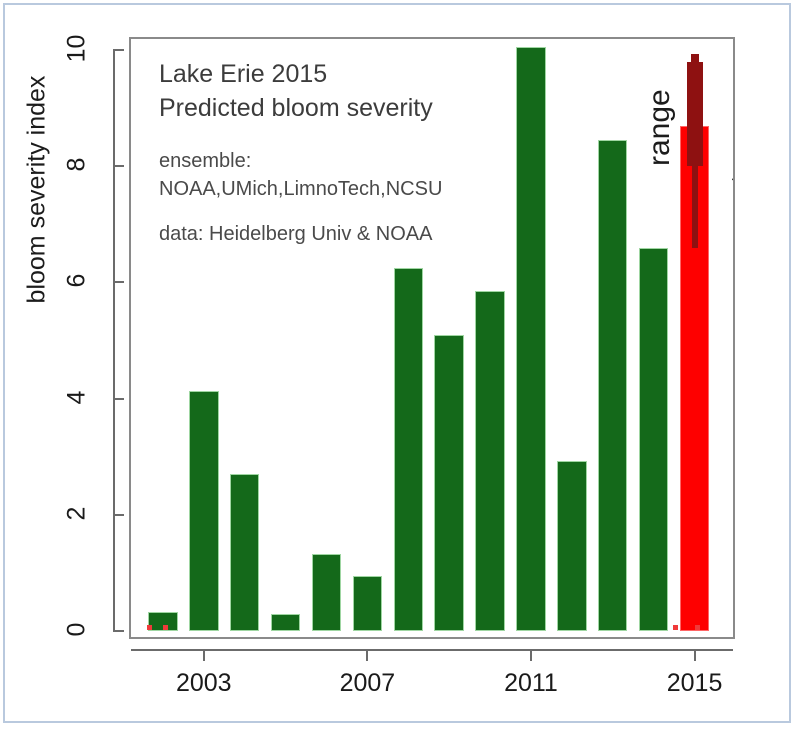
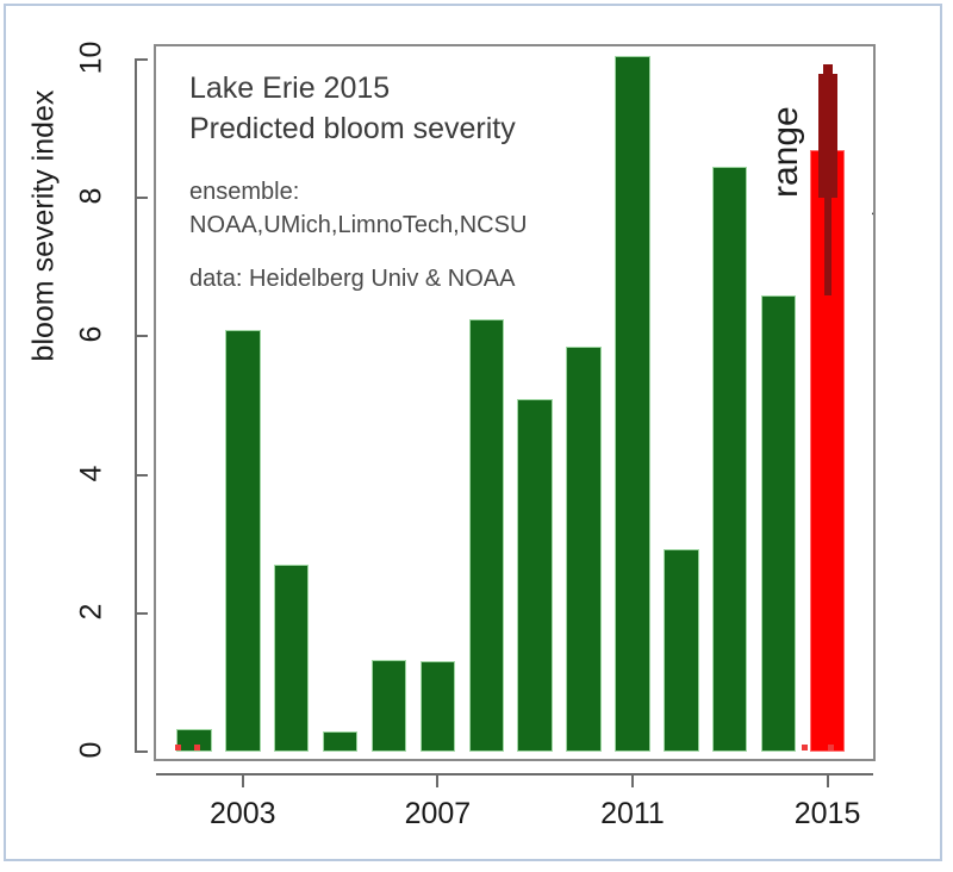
2003: 4.1 -> 6.1
2007: 0.9 -> 1.3
